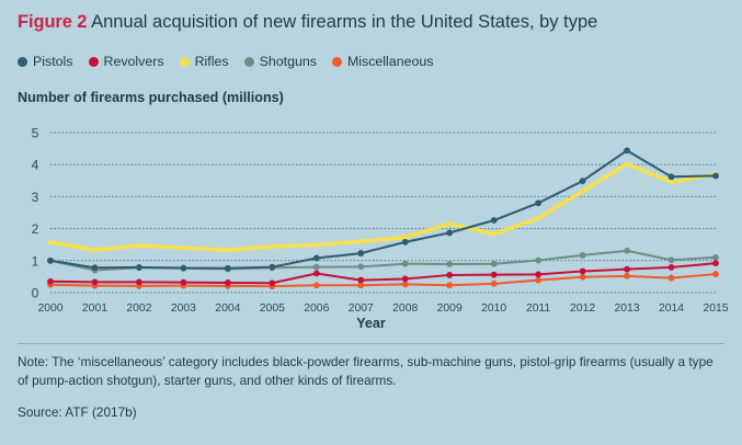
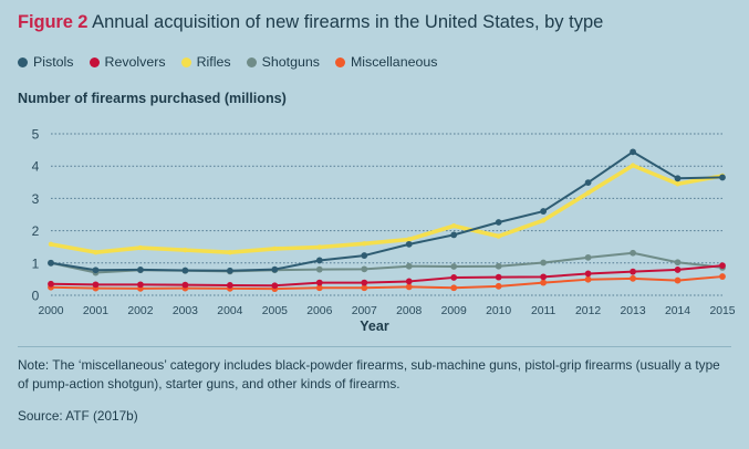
Revolvers/2006: 0.6 -> 0.4
Pistols/2011: 2.8 -> 2.6
Shotguns/2015: 1.1 -> 0.9
